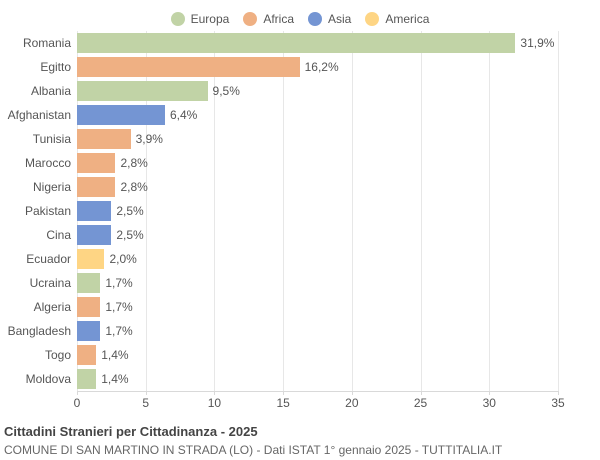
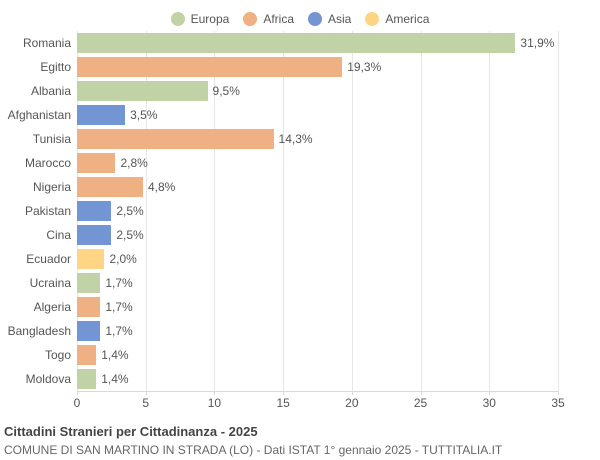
Egitto: 16,2% -> 19,3%
Afghanistan: 6,4% -> 3,5%
Tunisia: 3,9% -> 14,3%
Nigeria: 2,8% -> 4,8%
